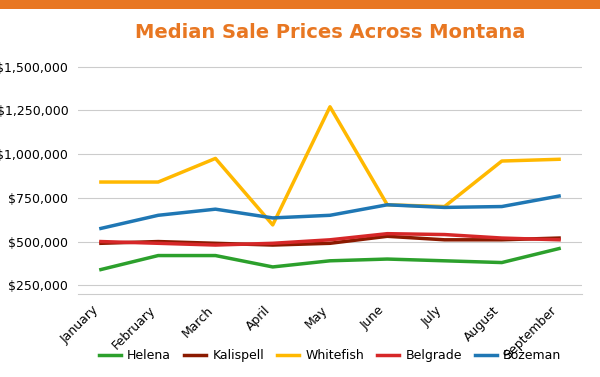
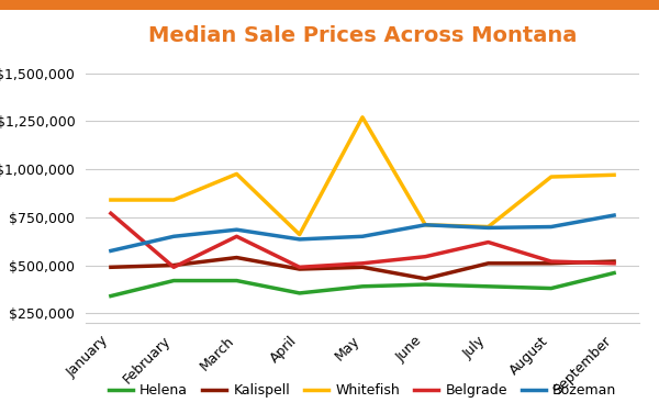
Belgrade/January: $500,000 -> $770,000
Kalispell/March: $490,000 -> $540,000
Belgrade/March: $480,000 -> $650,000
Whitefish/April: $600,000 -> $660,000
Kalispell/June: $530,000 -> $430,000
Belgrade/July: $540,000 -> $620,000
